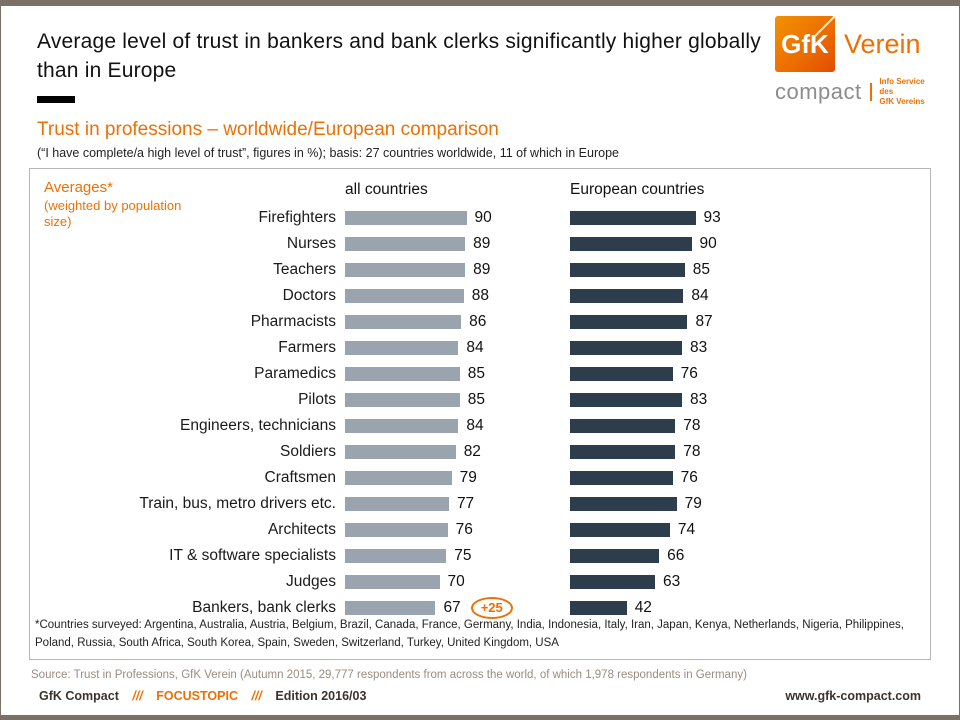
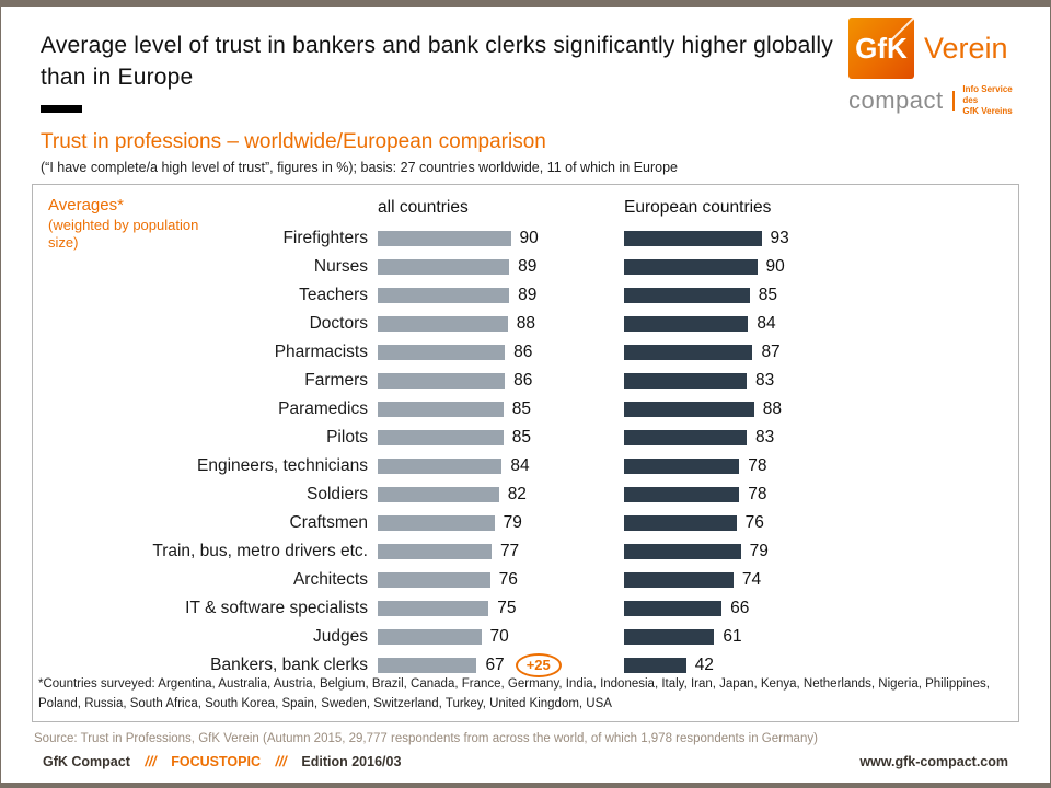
all countries/Farmers: 84 -> 86
European countries/Paramedics: 76 -> 88
European countries/Judges: 63 -> 61
